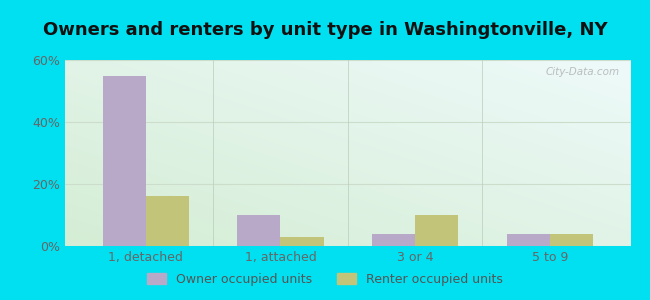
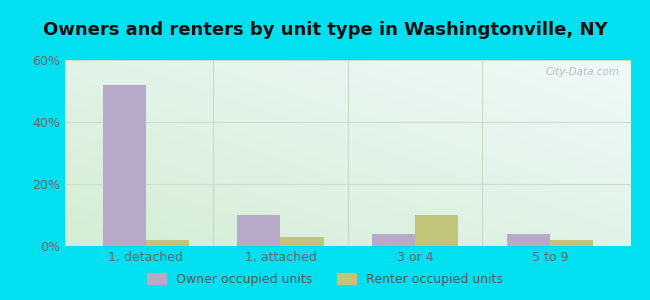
Owner occupied units/1, detached: 55% -> 52%
Renter occupied units/1, detached: 16% -> 2%
Renter occupied units/5 to 9: 4% -> 2%
